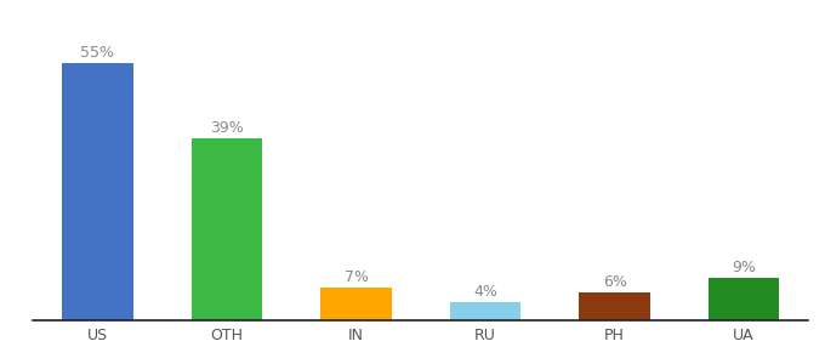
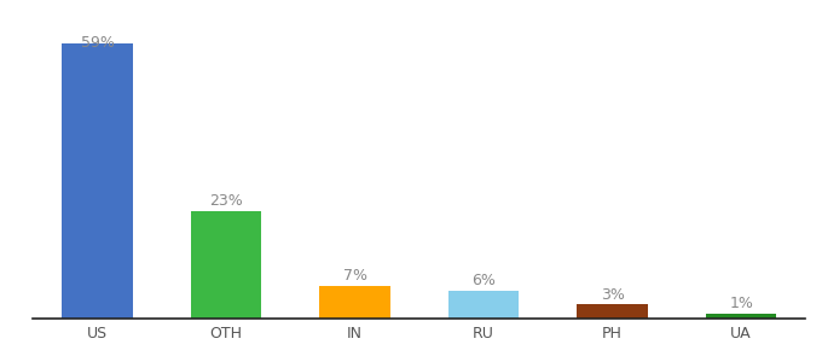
US: 55% -> 59%
OTH: 39% -> 23%
RU: 4% -> 6%
PH: 6% -> 3%
UA: 9% -> 1%
